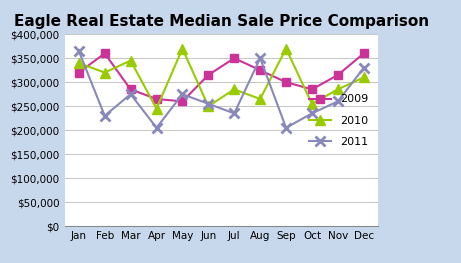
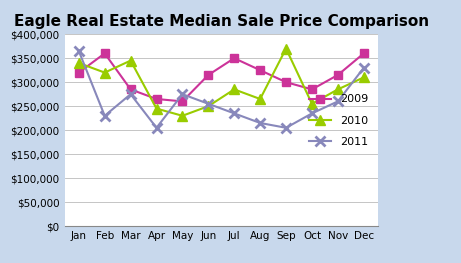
2010/May: $370,000 -> $230,000
2011/Aug: $350,000 -> $215,000
